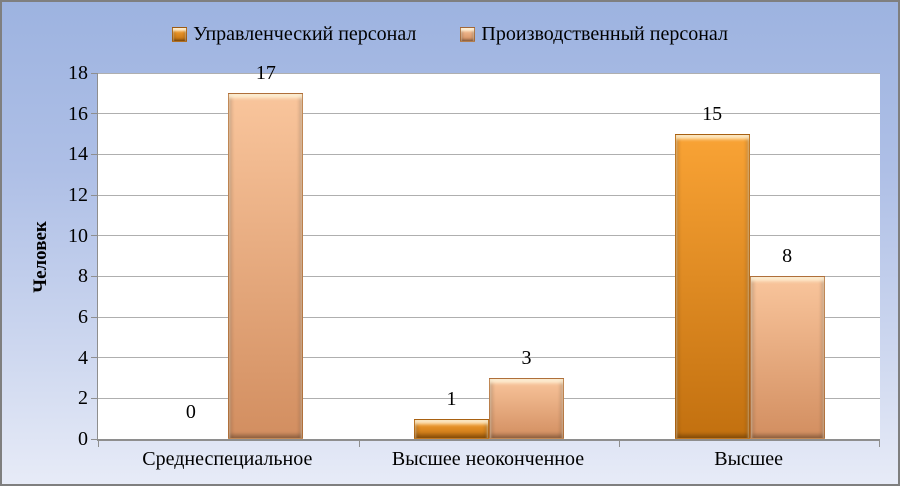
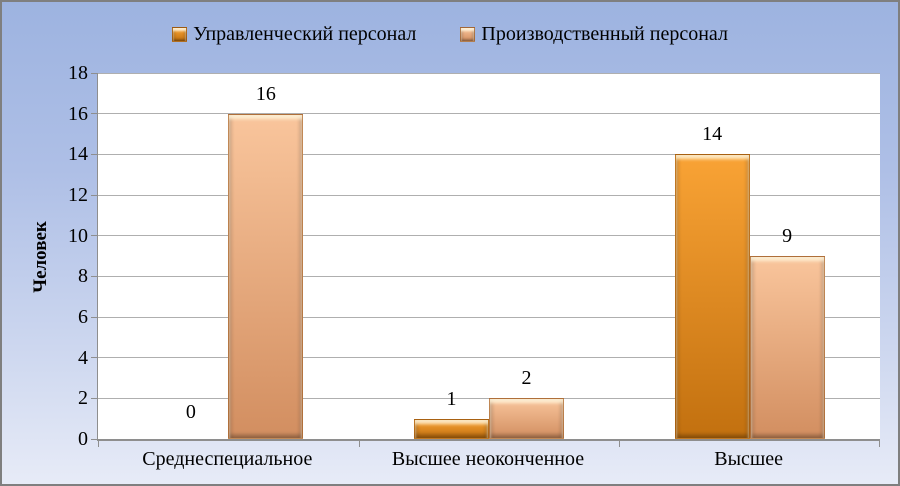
Производственный персонал/Среднеспециальное: 17 -> 16
Производственный персонал/Высшее неоконченное: 3 -> 2
Управленческий персонал/Высшее: 15 -> 14
Производственный персонал/Высшее: 8 -> 9
